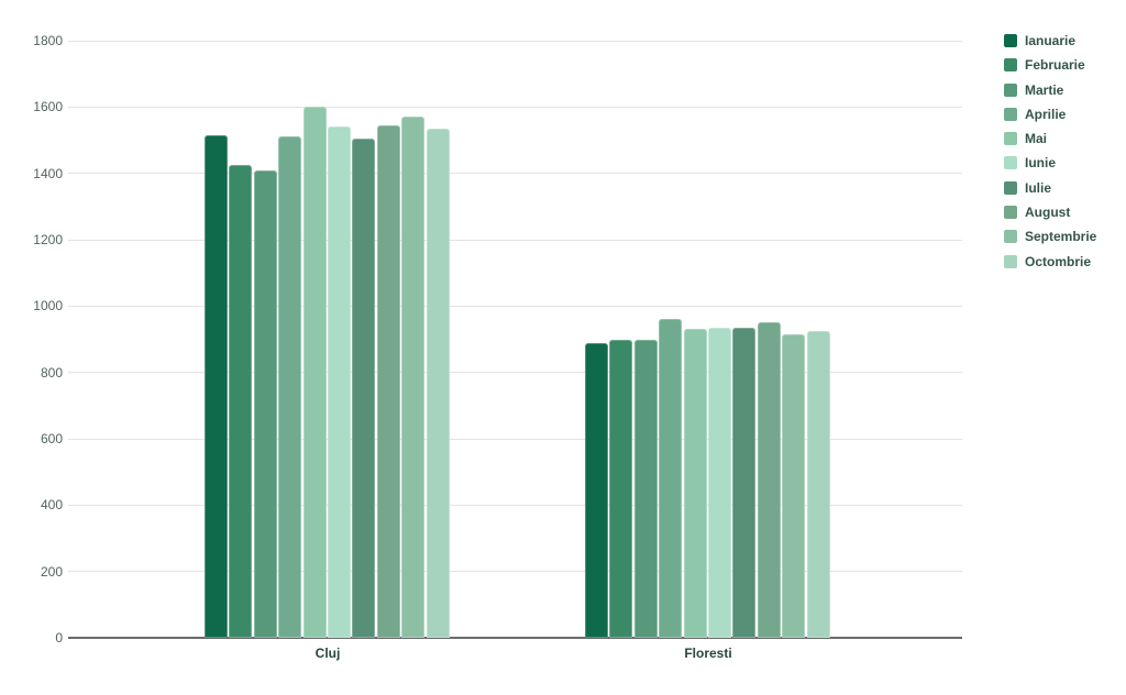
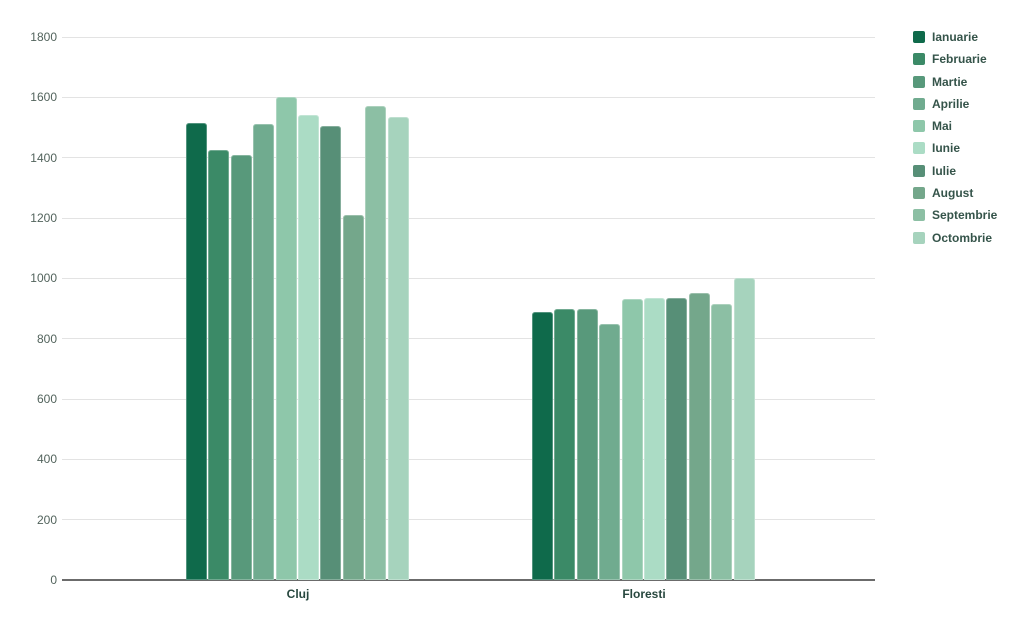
August/Cluj: 1540 -> 1210
Aprilie/Floresti: 960 -> 850
Octombrie/Floresti: 920 -> 1000
